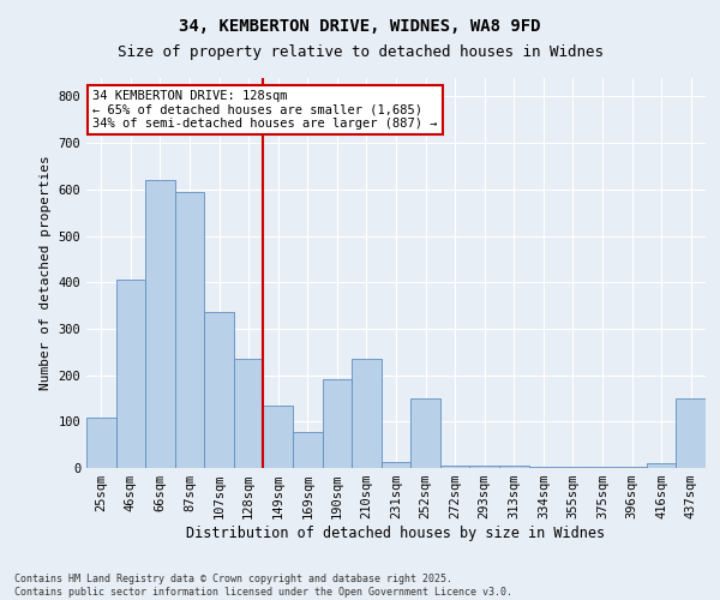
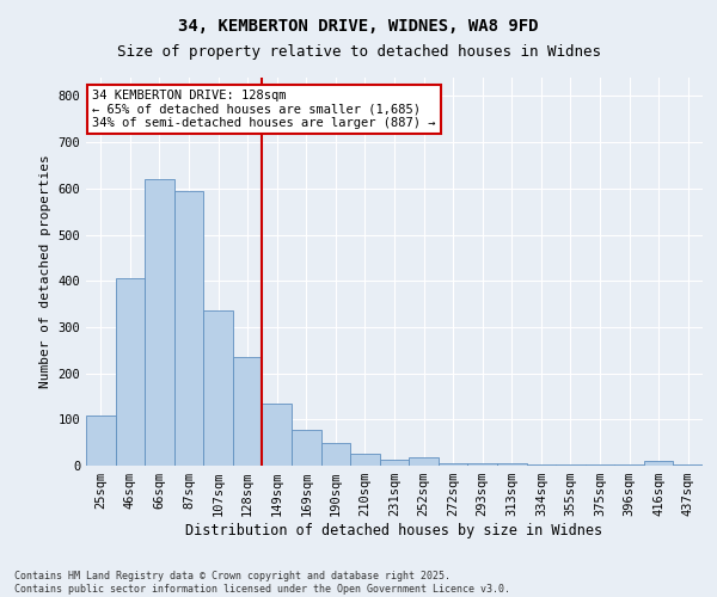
190sqm: 190 -> 50
210sqm: 235 -> 25
252sqm: 150 -> 17
437sqm: 150 -> 3
